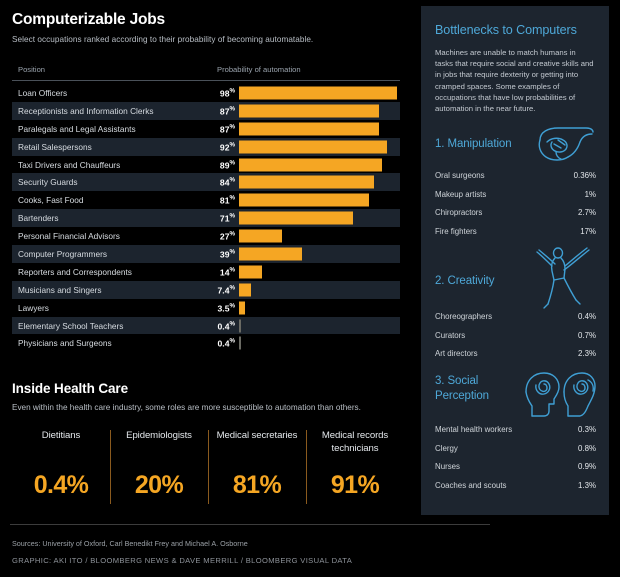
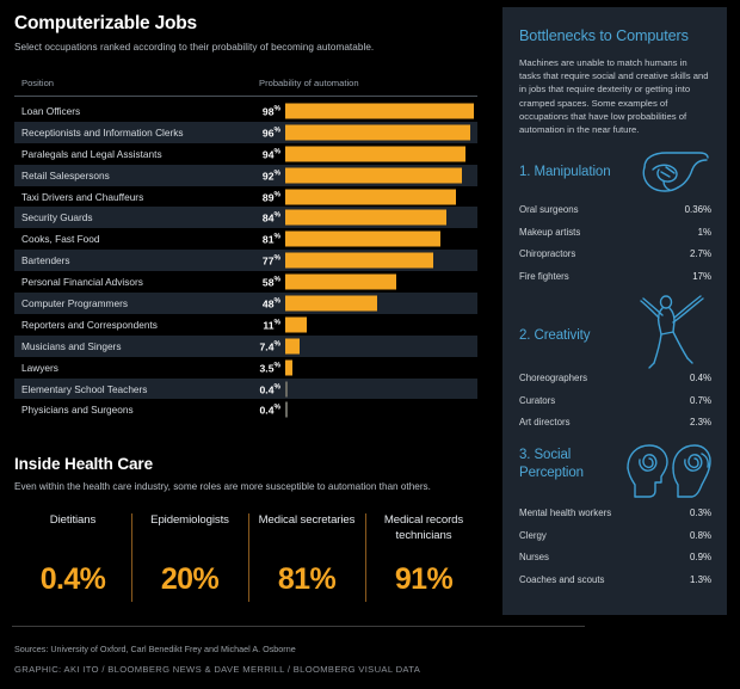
Receptionists and Information Clerks: 87 -> 96
Paralegals and Legal Assistants: 87 -> 94
Bartenders: 71 -> 77
Personal Financial Advisors: 27 -> 58
Computer Programmers: 39 -> 48
Reporters and Correspondents: 14 -> 11
